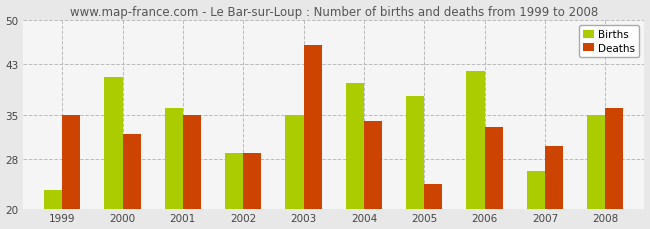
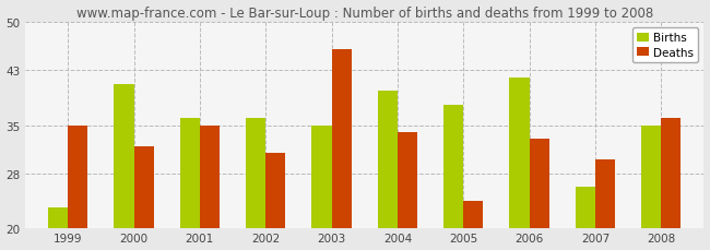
Births/2002: 29 -> 36
Deaths/2002: 29 -> 31
